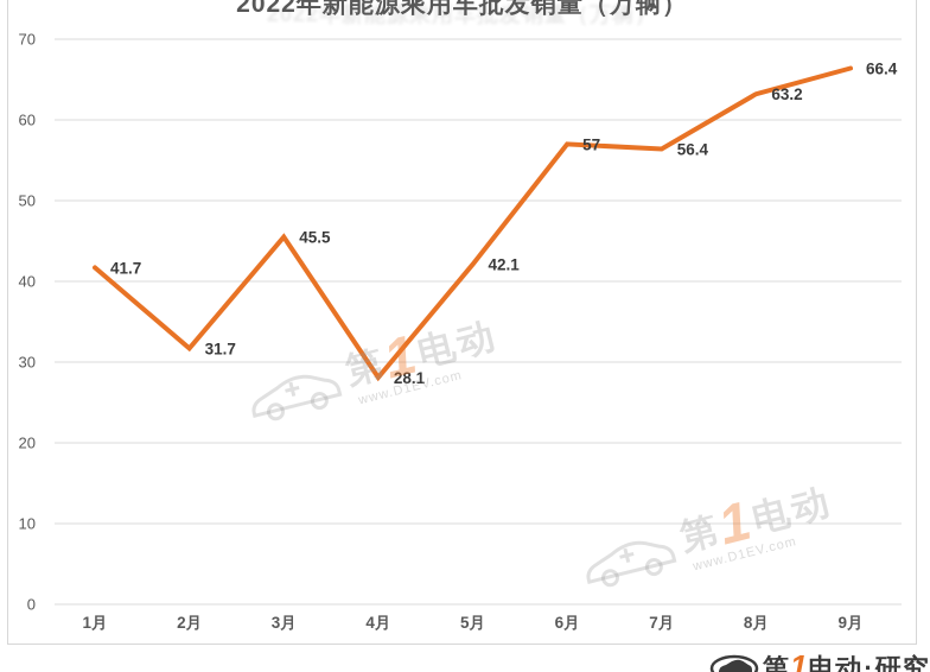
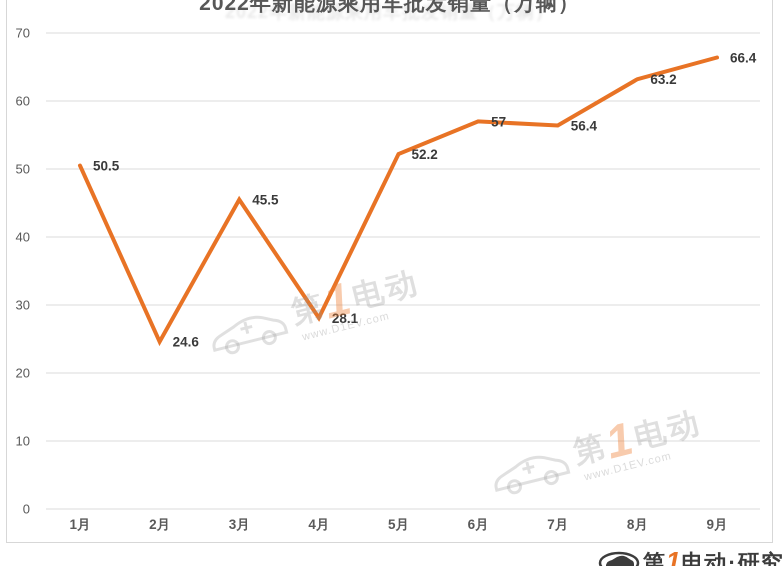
1月: 41.7 -> 50.5
2月: 31.7 -> 24.6
5月: 42.1 -> 52.2
